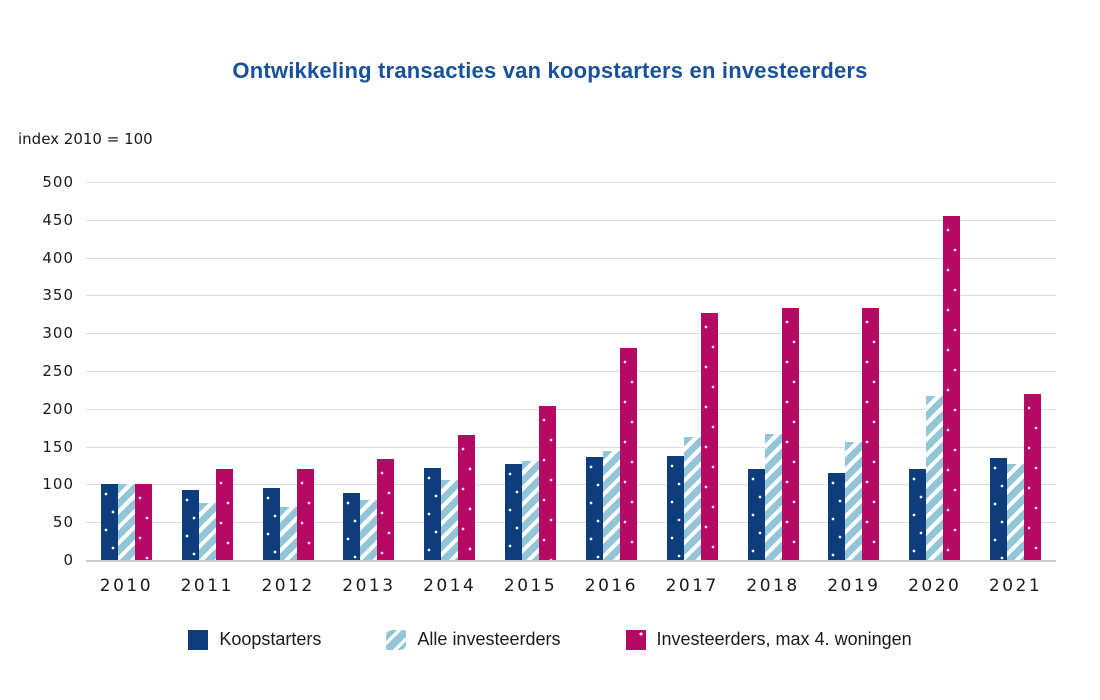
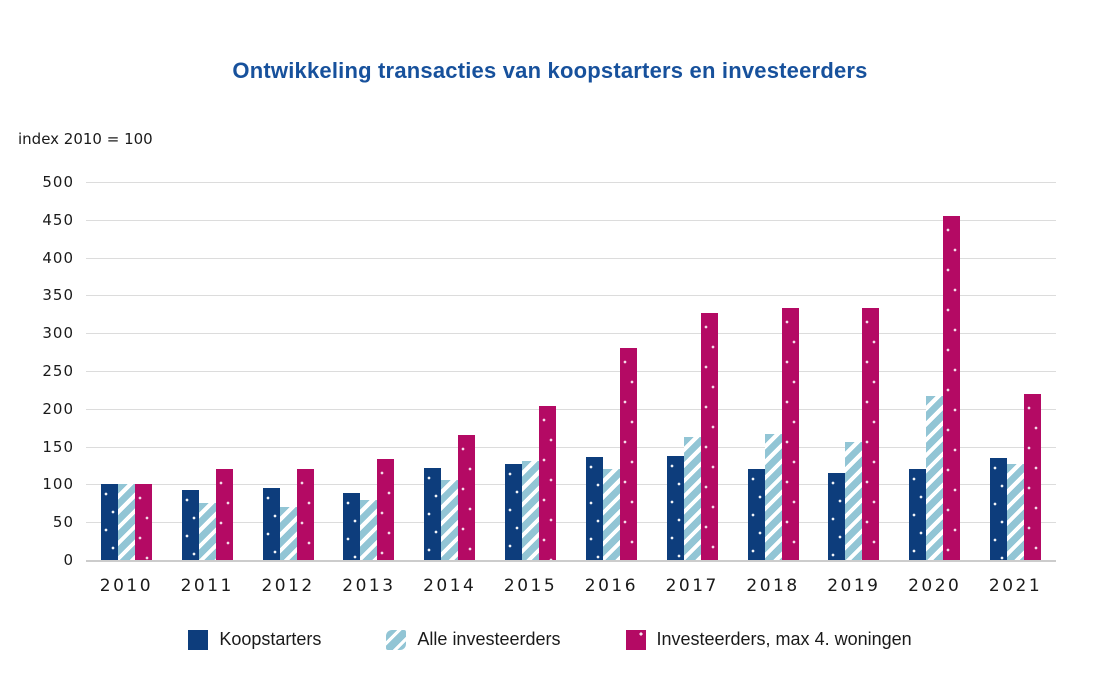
Alle investeerders/2016: 140 -> 120
